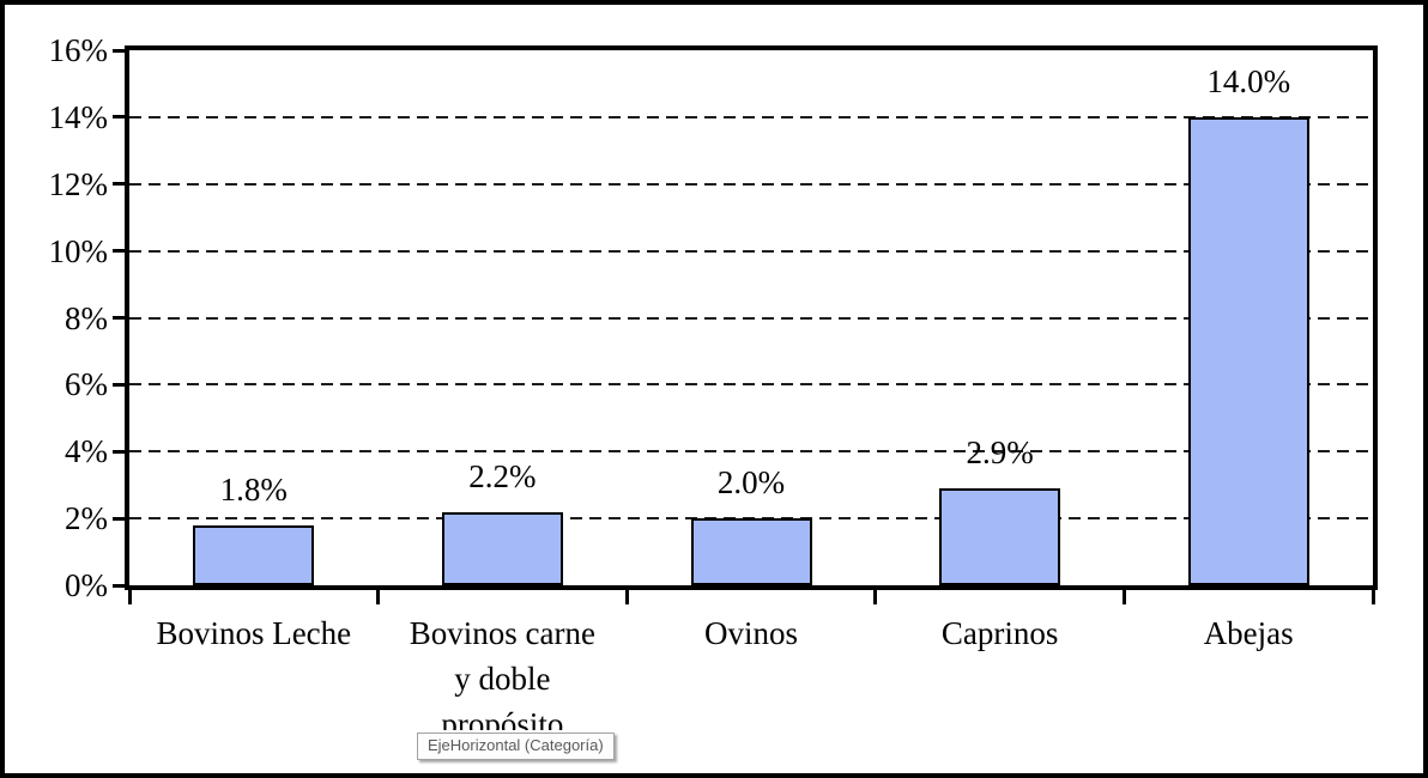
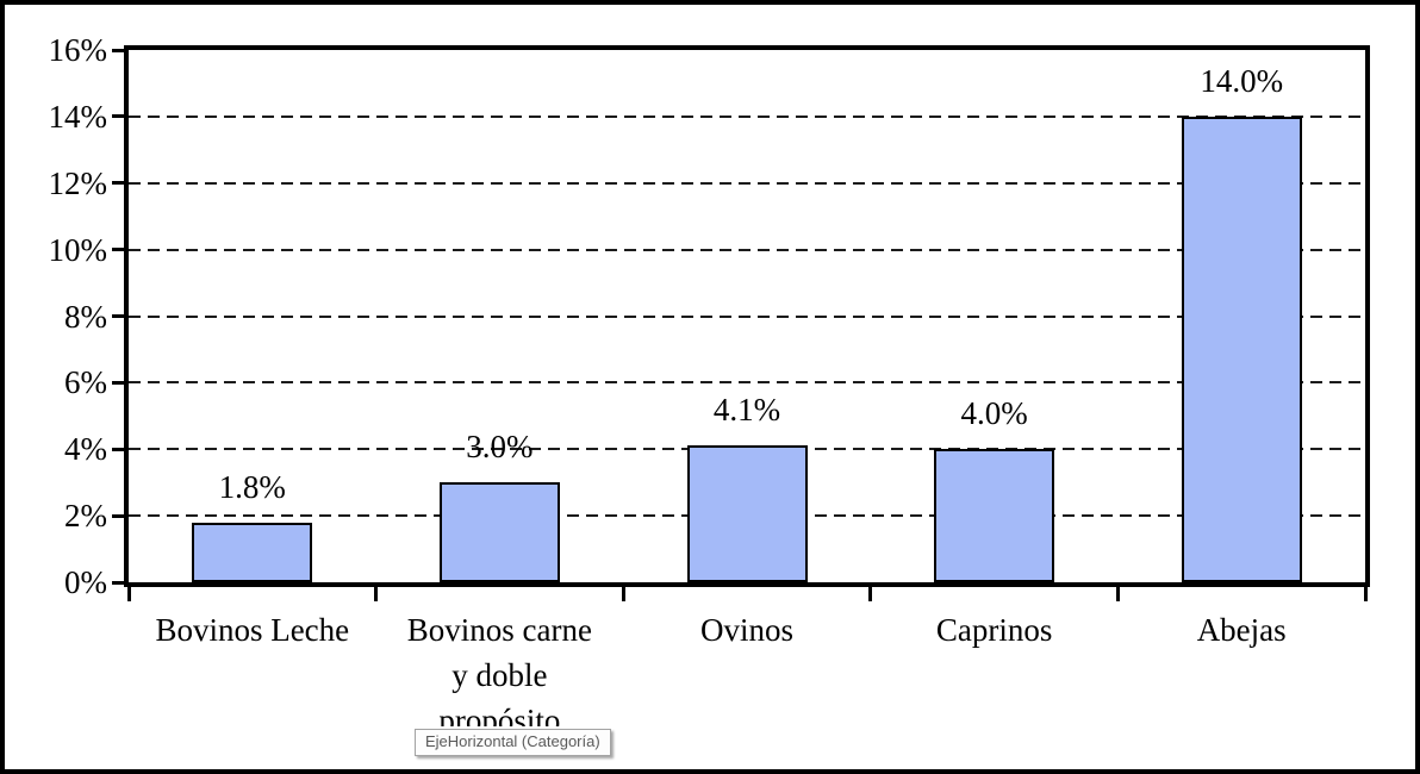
Bovinos carne y doble propósito: 2.2% -> 3.0%
Ovinos: 2.0% -> 4.1%
Caprinos: 2.9% -> 4.0%
